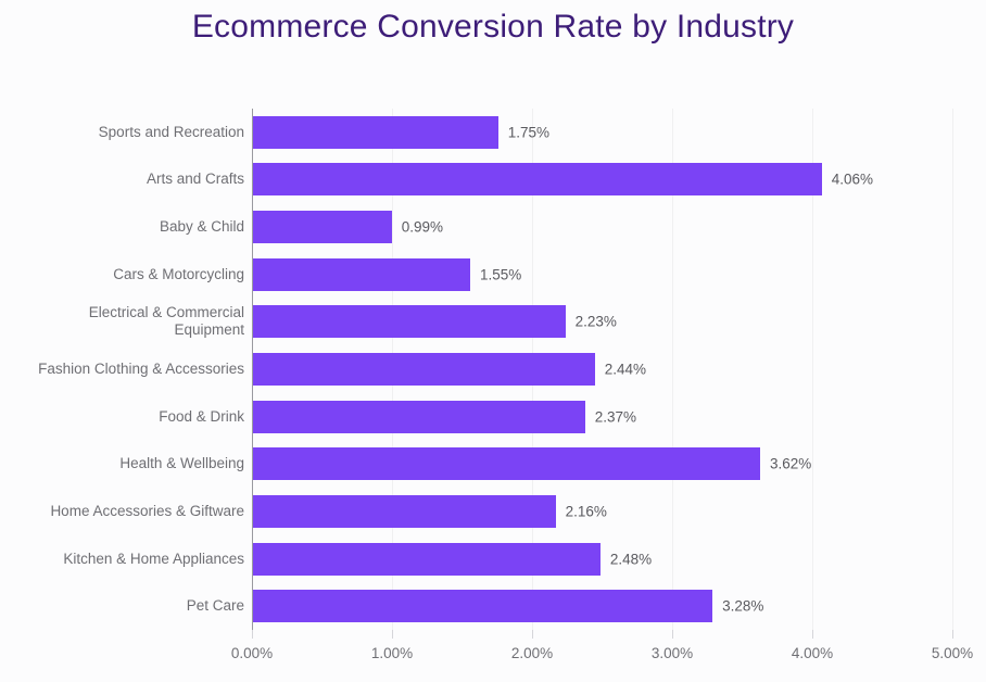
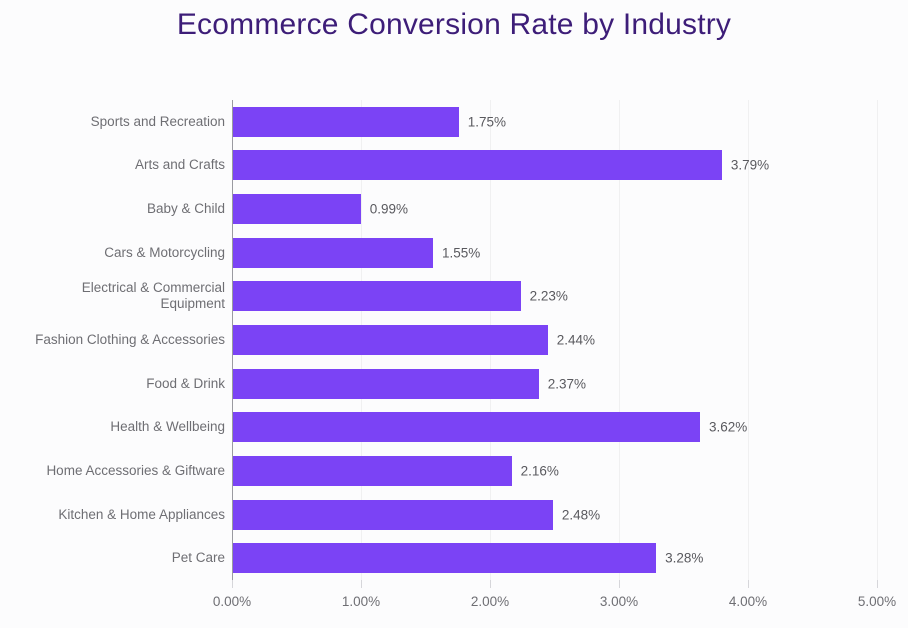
Arts and Crafts: 4.06% -> 3.79%
